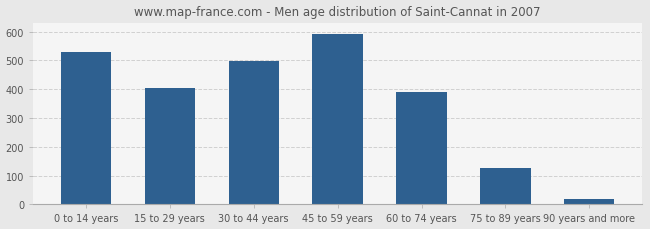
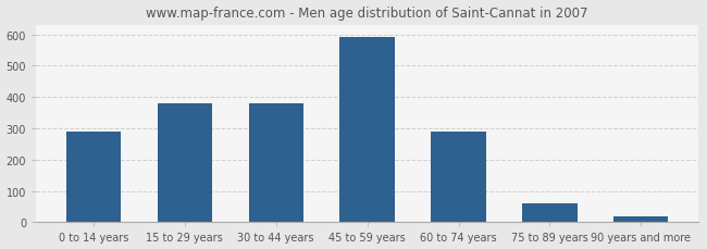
0 to 14 years: 530 -> 290
15 to 29 years: 403 -> 380
30 to 44 years: 498 -> 380
60 to 74 years: 390 -> 290
75 to 89 years: 128 -> 60
